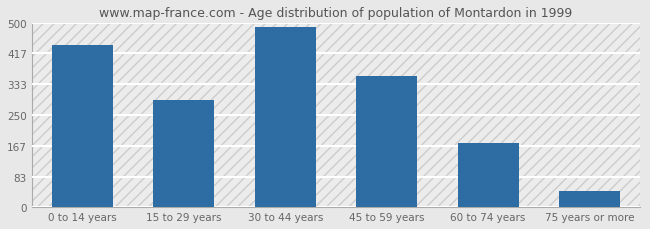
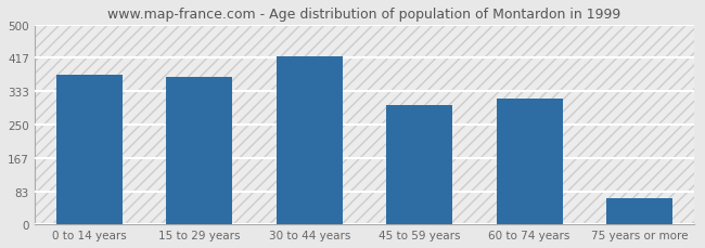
0 to 14 years: 440 -> 375
15 to 29 years: 290 -> 370
30 to 44 years: 490 -> 420
45 to 59 years: 355 -> 300
60 to 74 years: 175 -> 315
75 years or more: 45 -> 65
